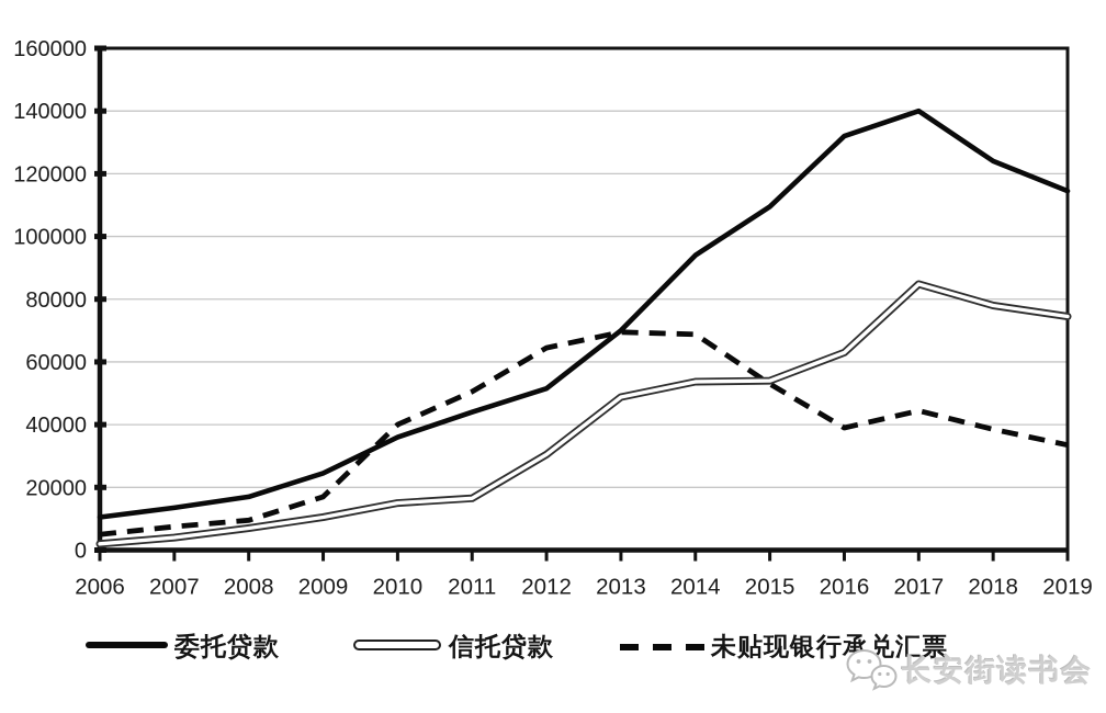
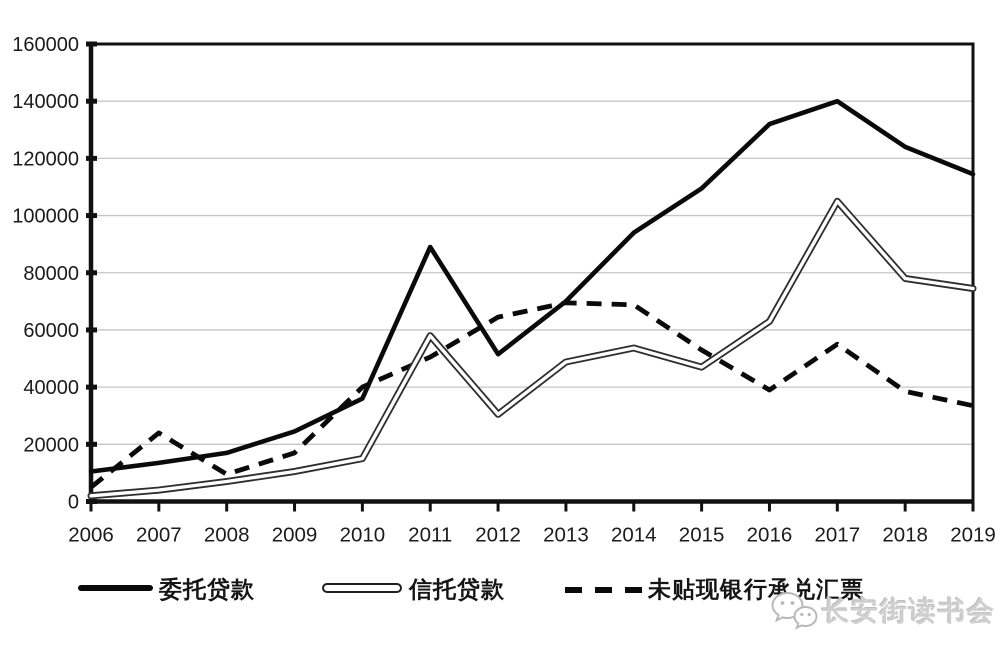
未贴现银行承兑汇票/2007: 8000 -> 24000
委托贷款/2011: 44000 -> 89000
信托贷款/2011: 16000 -> 58000
信托贷款/2015: 54000 -> 47000
信托贷款/2017: 85000 -> 105000
未贴现银行承兑汇票/2017: 44000 -> 55000
